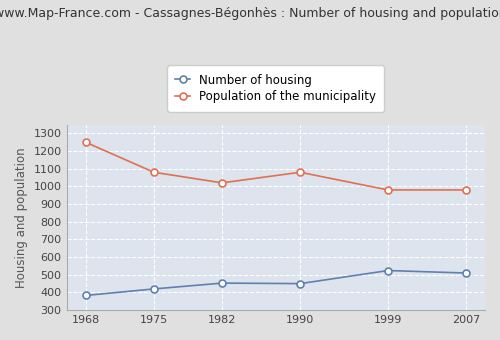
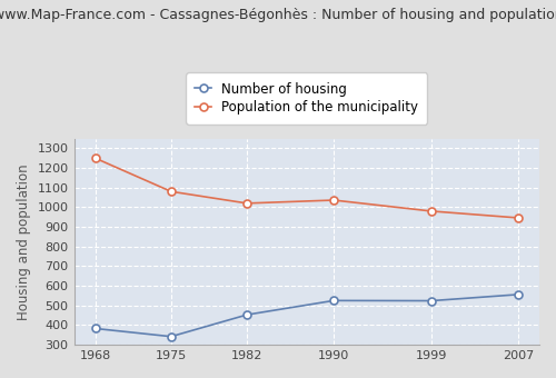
Number of housing/1975: 420 -> 340
Number of housing/1990: 450 -> 520
Population of the municipality/1990: 1080 -> 1040
Number of housing/2007: 510 -> 560
Population of the municipality/2007: 980 -> 950
